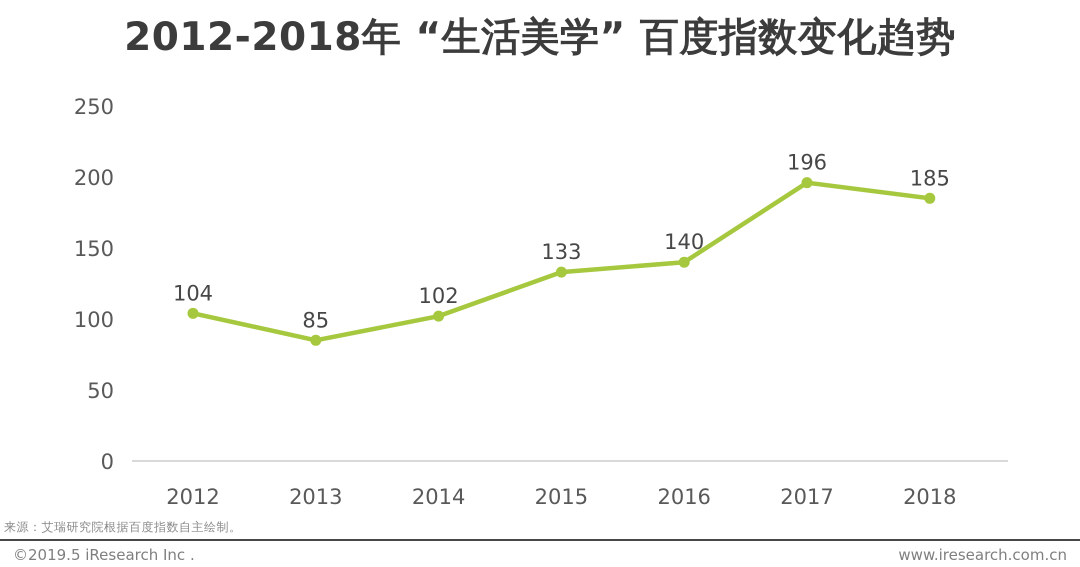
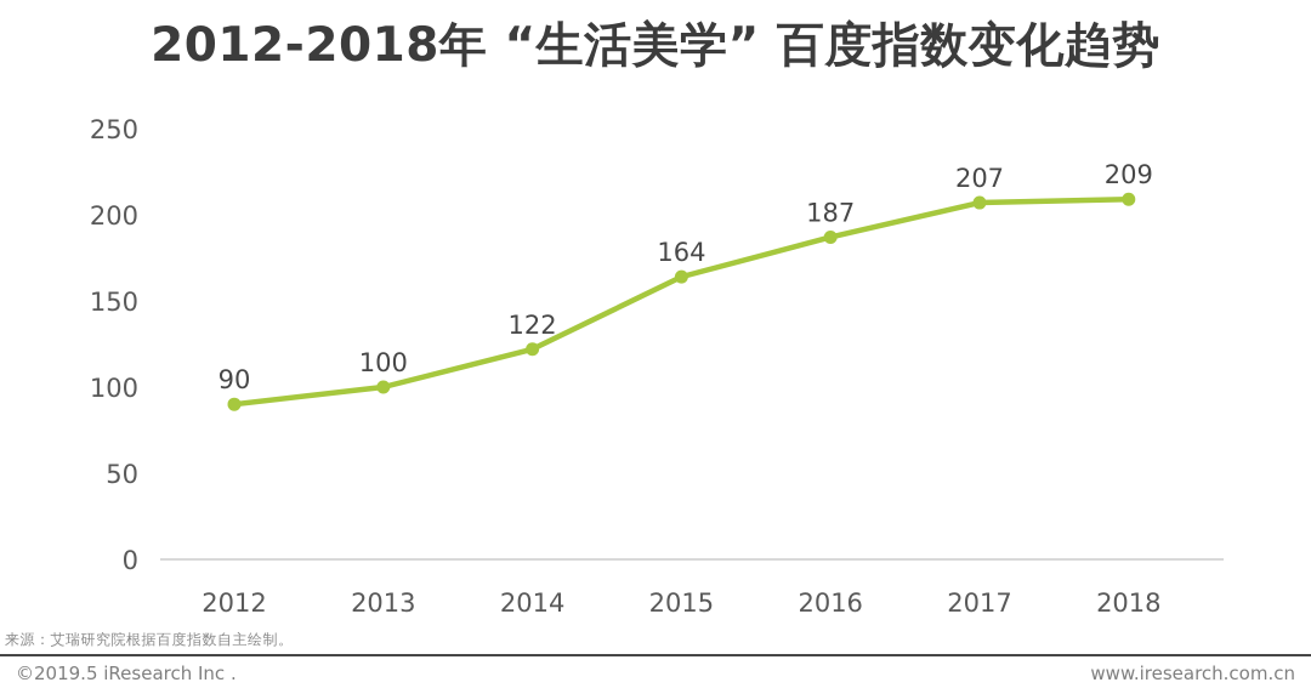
2012: 104 -> 90
2013: 85 -> 100
2014: 102 -> 122
2015: 133 -> 164
2016: 140 -> 187
2017: 196 -> 207
2018: 185 -> 209
